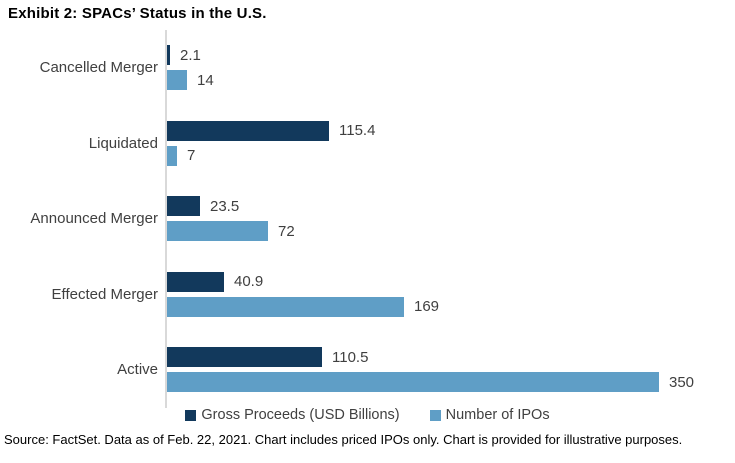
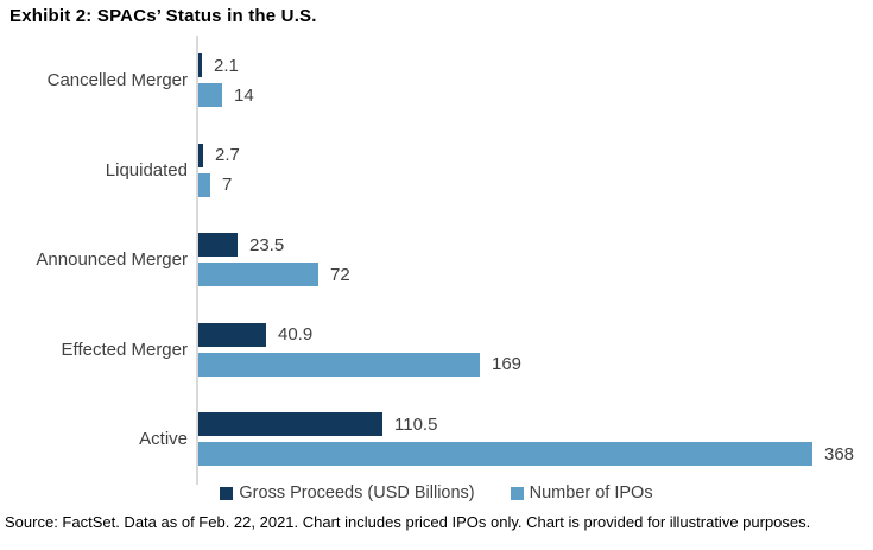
Gross Proceeds (USD Billions)/Liquidated: 115.4 -> 2.7
Number of IPOs/Active: 350 -> 368
